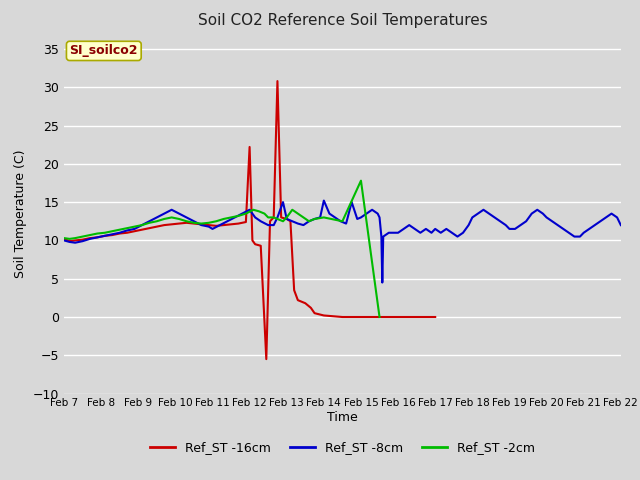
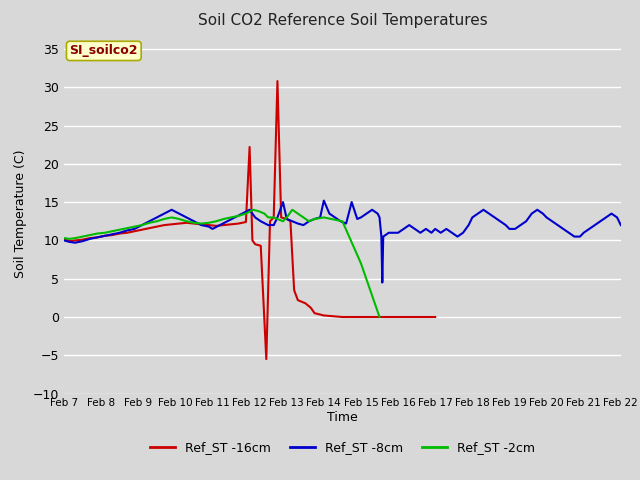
Ref_ST -2cm/Feb 15: 17.8 -> 7.0
